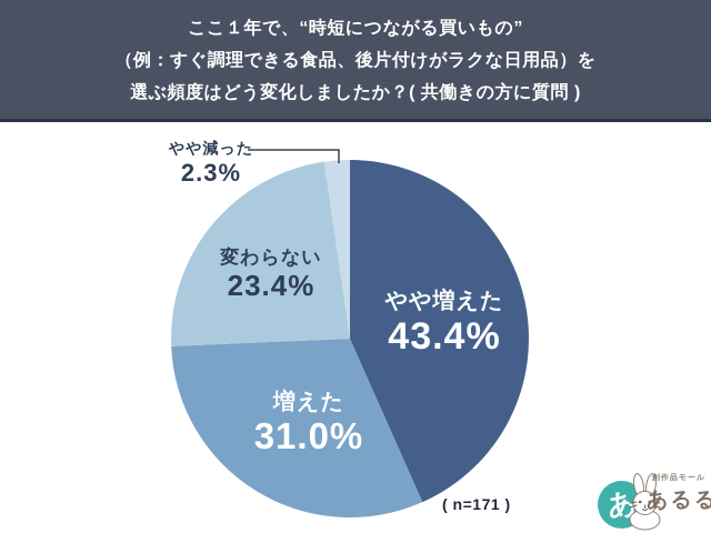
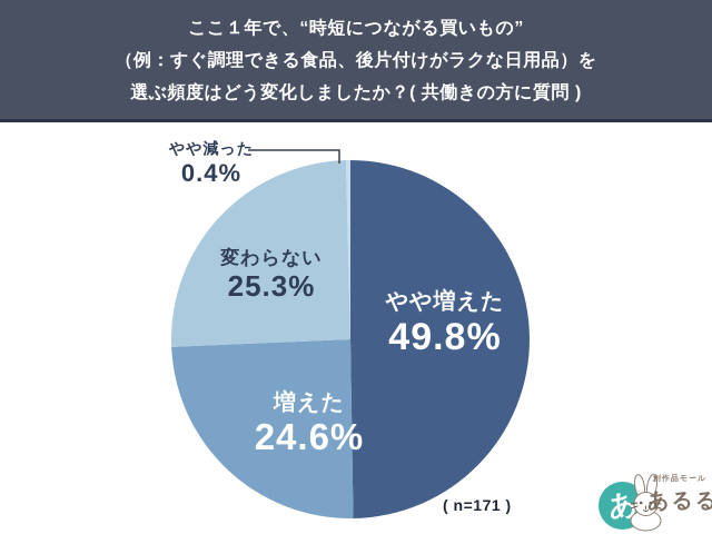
やや増えた: 43.4% -> 49.8%
増えた: 31.0% -> 24.6%
変わらない: 23.4% -> 25.3%
やや減った: 2.3% -> 0.4%
